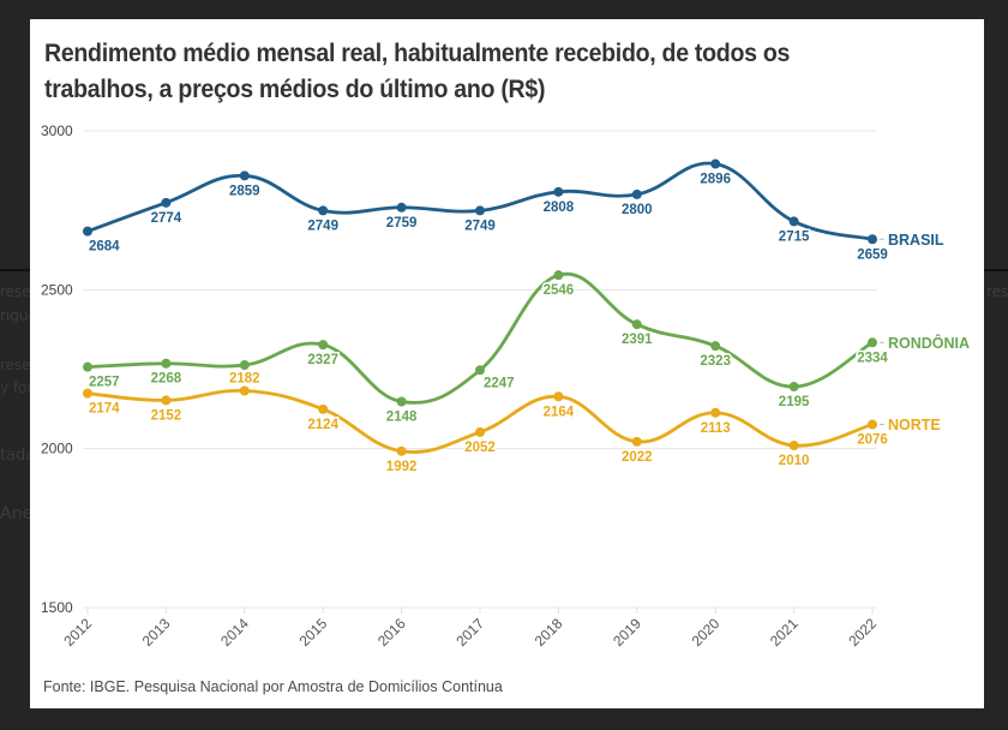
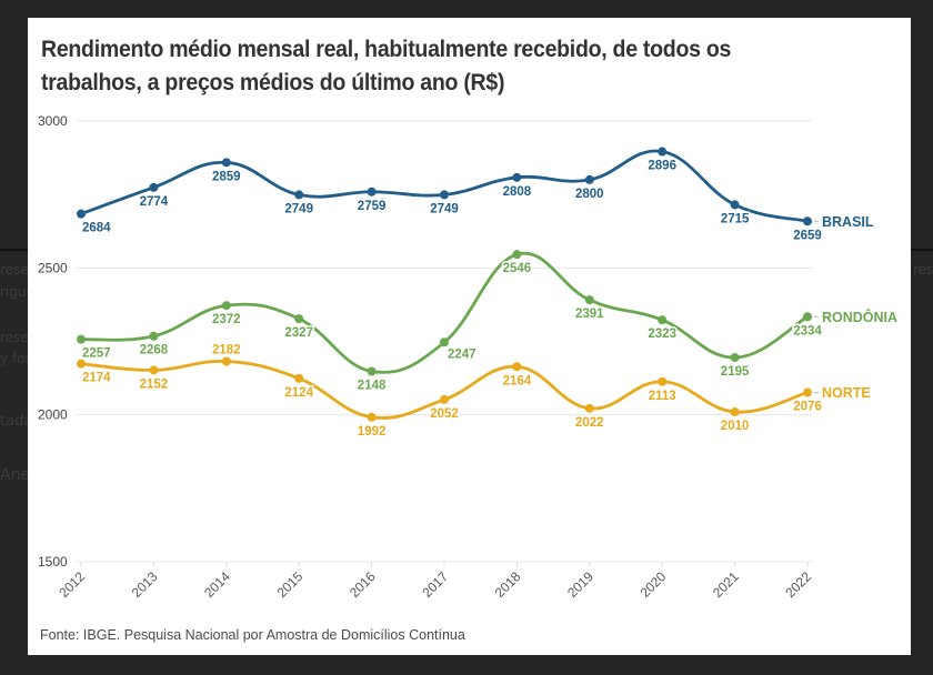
RONDÔNIA/2014: 2263 -> 2372
